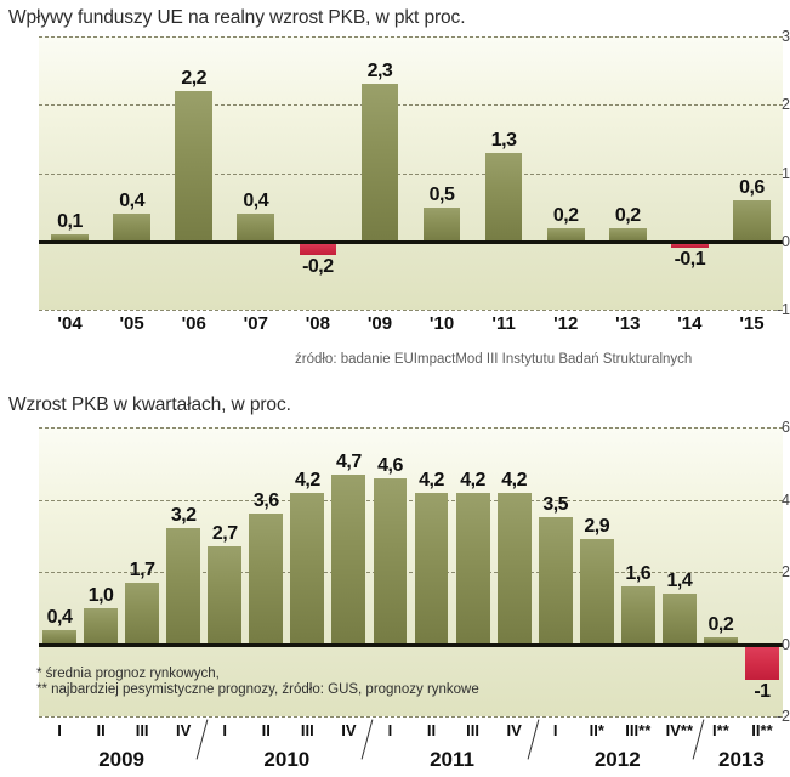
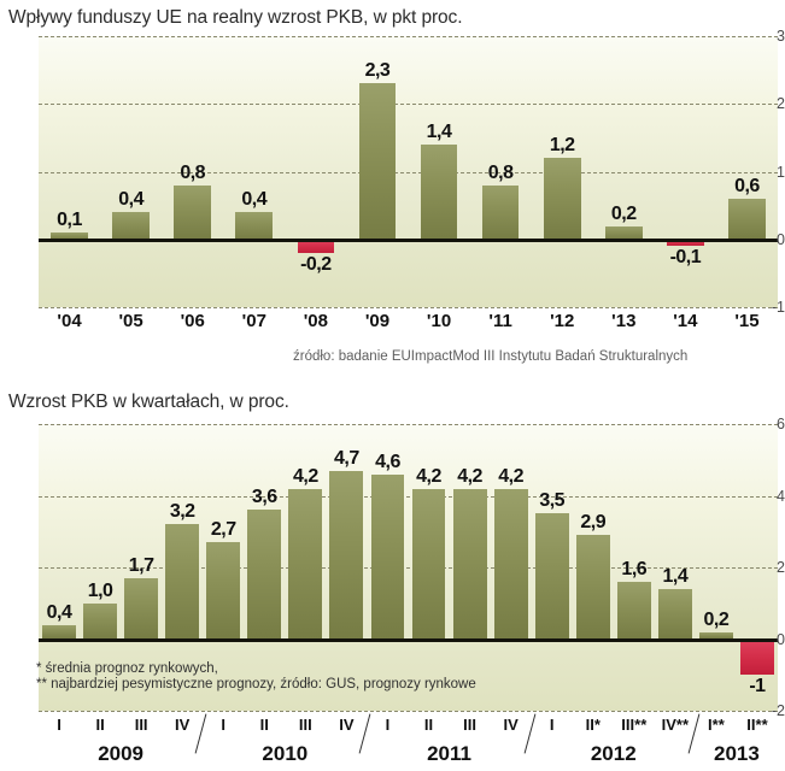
Wpływy funduszy UE na realny wzrost PKB, w pkt proc./'06: 2,2 -> 0,8
Wpływy funduszy UE na realny wzrost PKB, w pkt proc./'10: 0,5 -> 1,4
Wpływy funduszy UE na realny wzrost PKB, w pkt proc./'11: 1,3 -> 0,8
Wpływy funduszy UE na realny wzrost PKB, w pkt proc./'12: 0,2 -> 1,2
